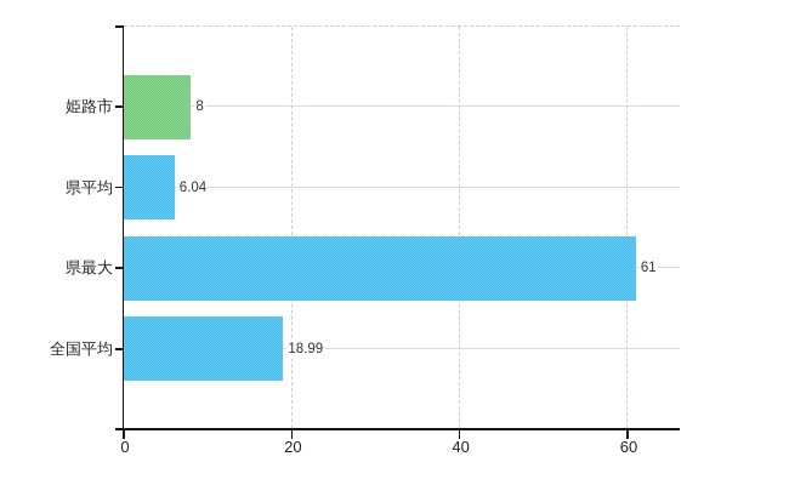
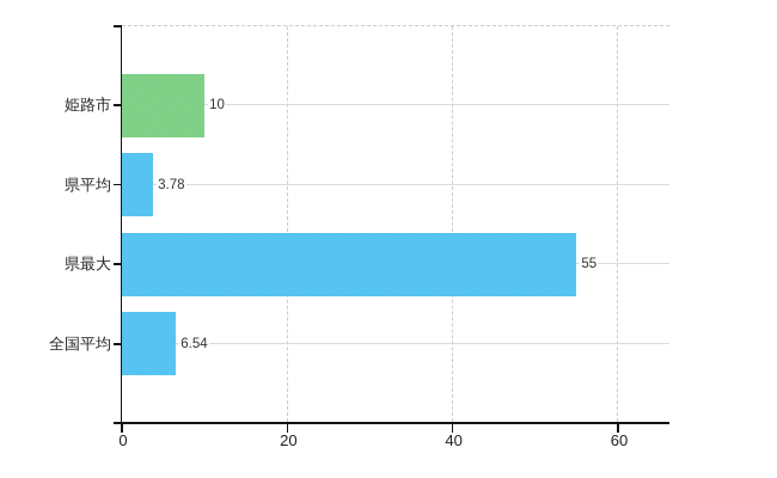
姫路市: 8 -> 10
県平均: 6.04 -> 3.78
県最大: 61 -> 55
全国平均: 18.99 -> 6.54
